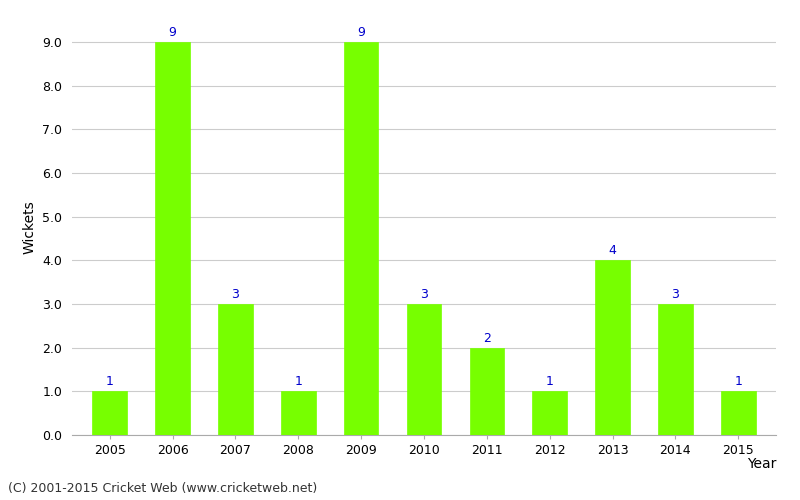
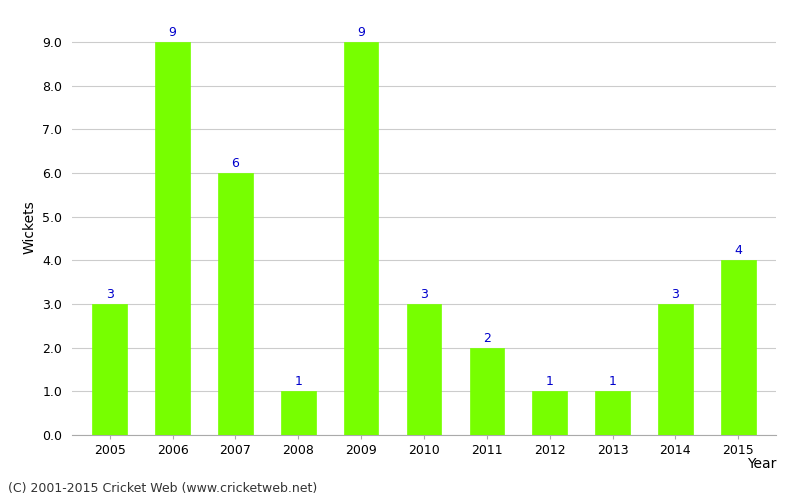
2005: 1 -> 3
2007: 3 -> 6
2013: 4 -> 1
2015: 1 -> 4
